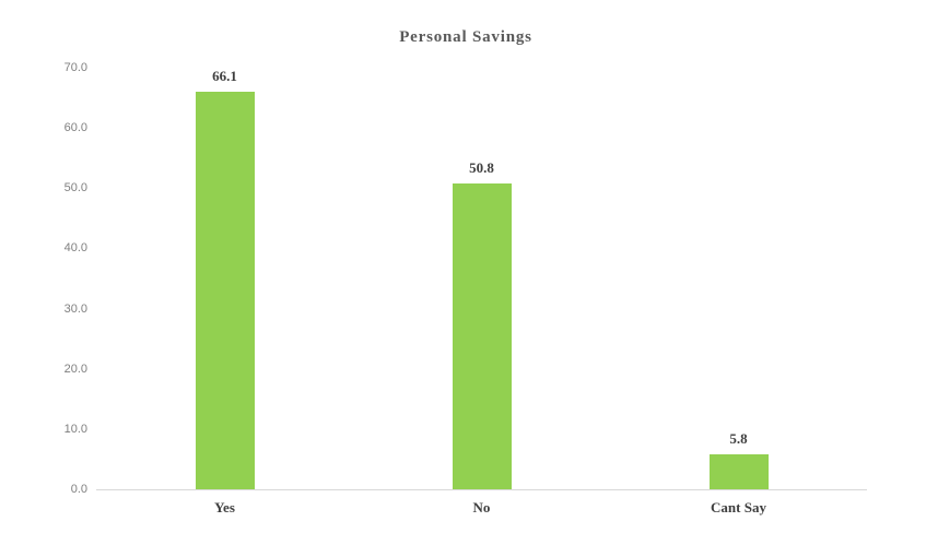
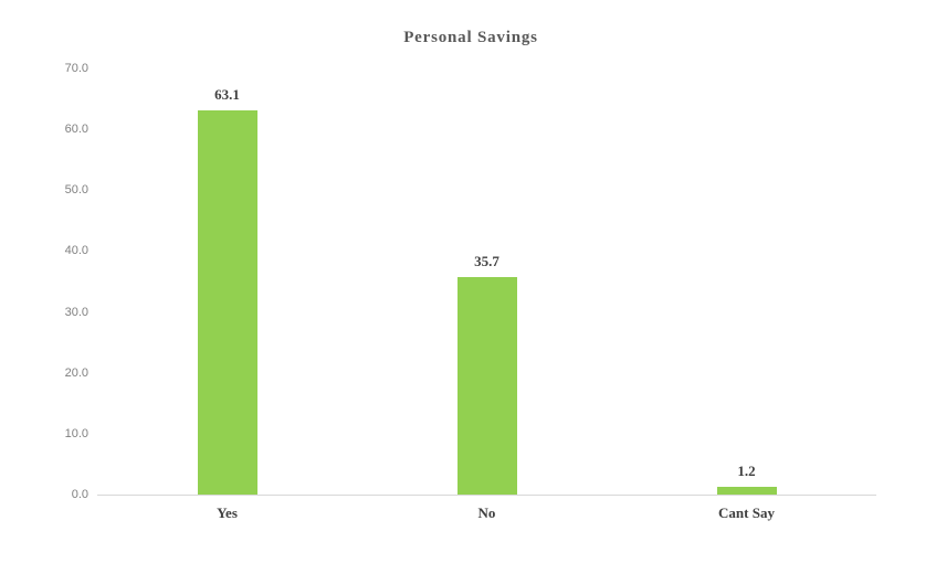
Yes: 66.1 -> 63.1
No: 50.8 -> 35.7
Cant Say: 5.8 -> 1.2
